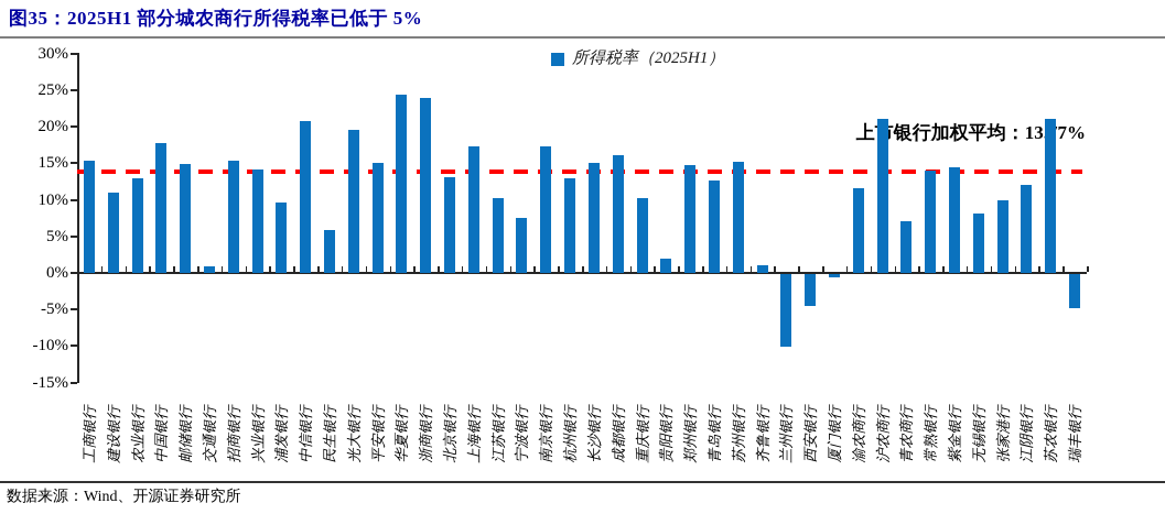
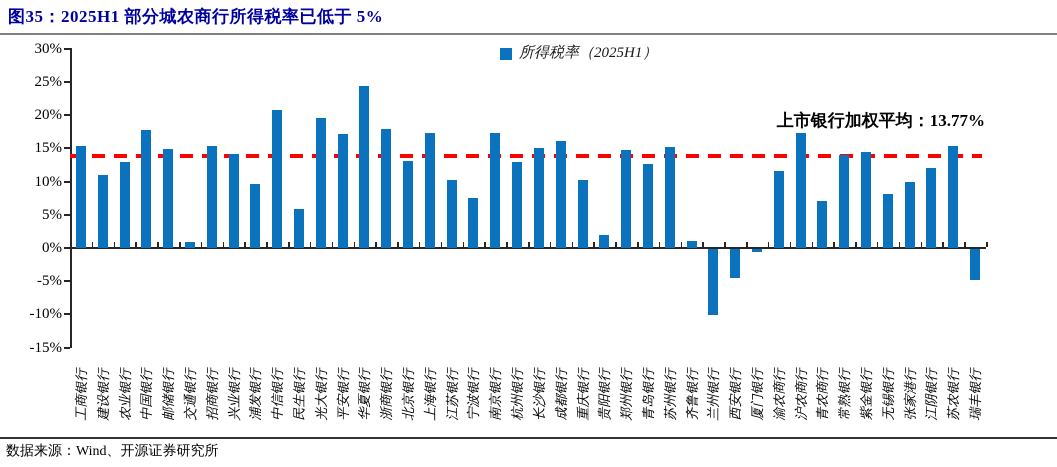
平安银行: 15% -> 17%
浙商银行: 24% -> 18%
沪农商行: 21% -> 17%
苏农银行: 21% -> 15%
